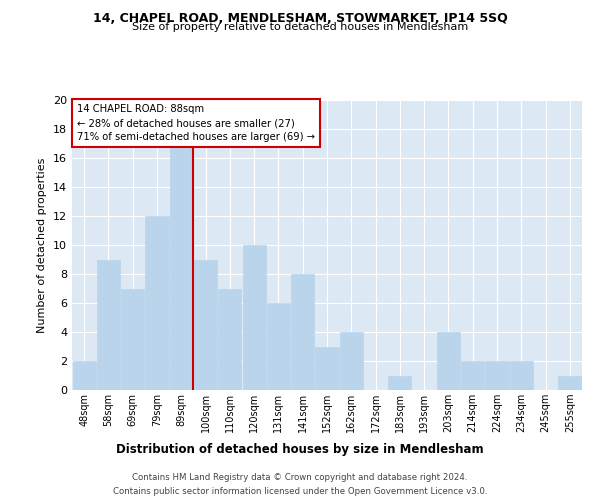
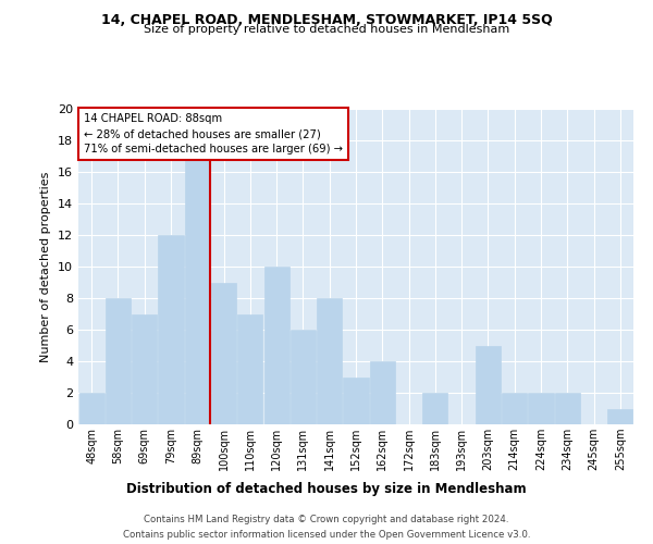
58sqm: 9 -> 8
183sqm: 1 -> 2
203sqm: 4 -> 5
